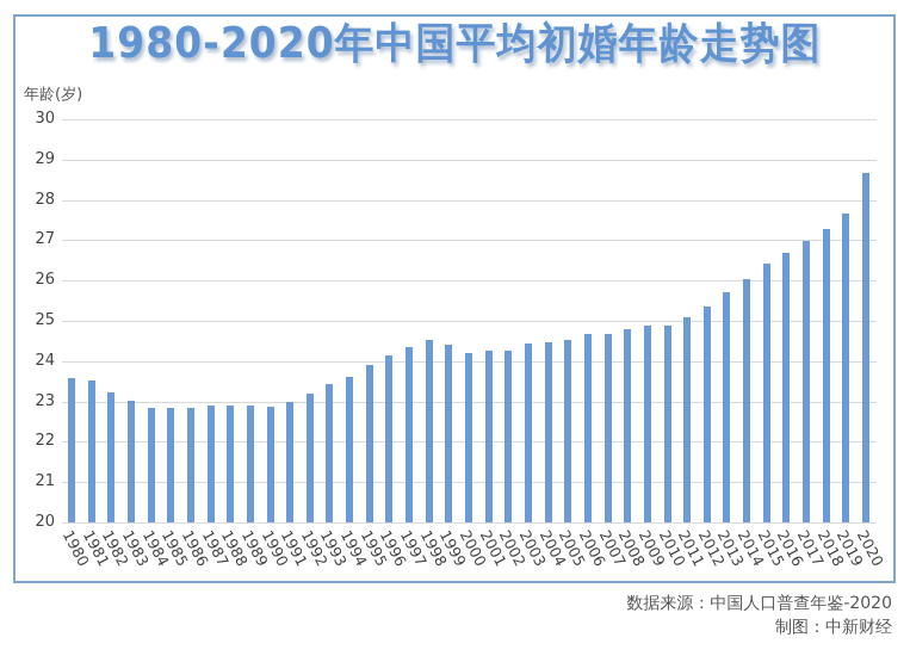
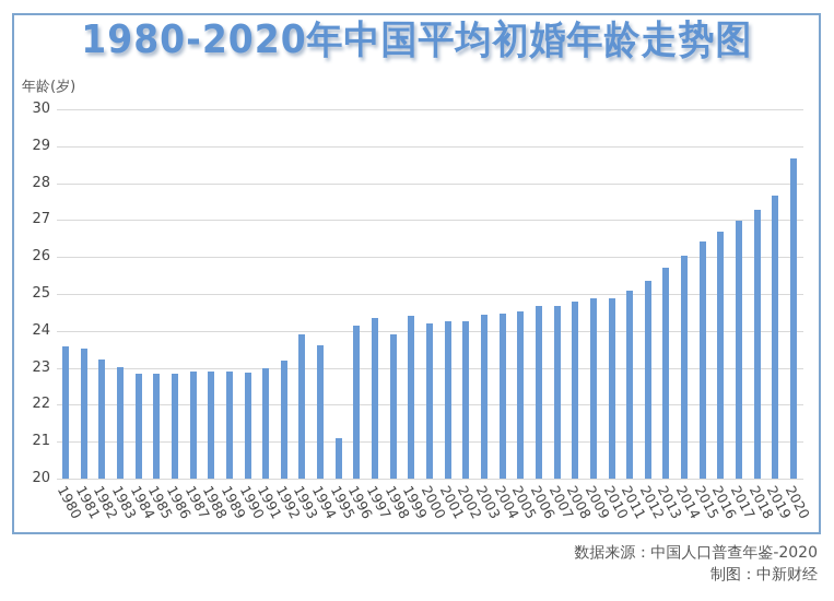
1993: 23.4 -> 23.9
1995: 23.9 -> 21.1
1998: 24.5 -> 23.9
